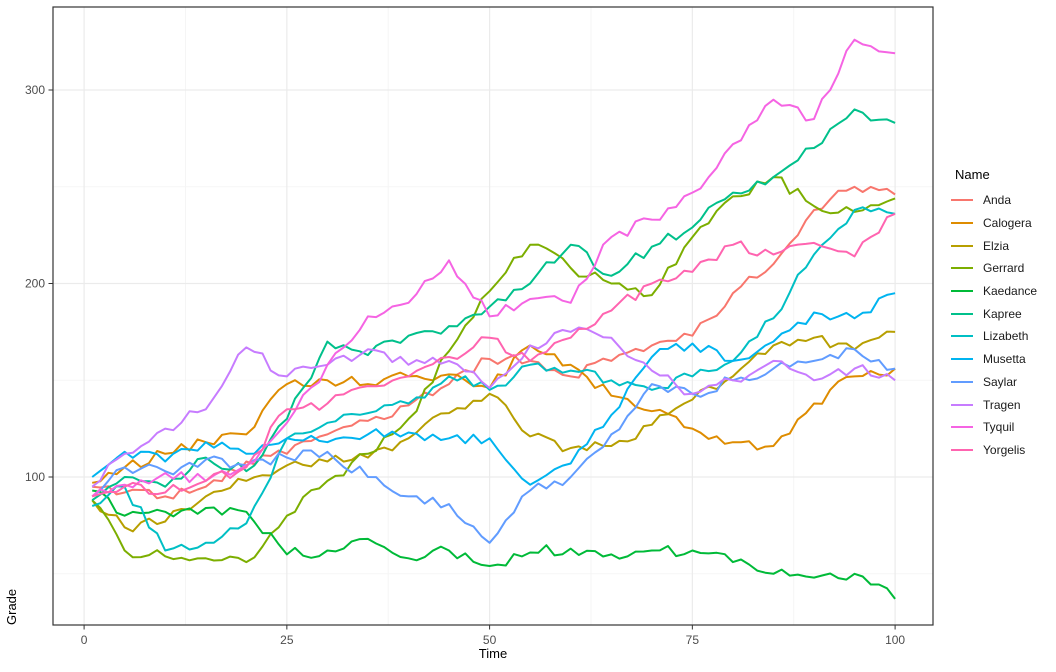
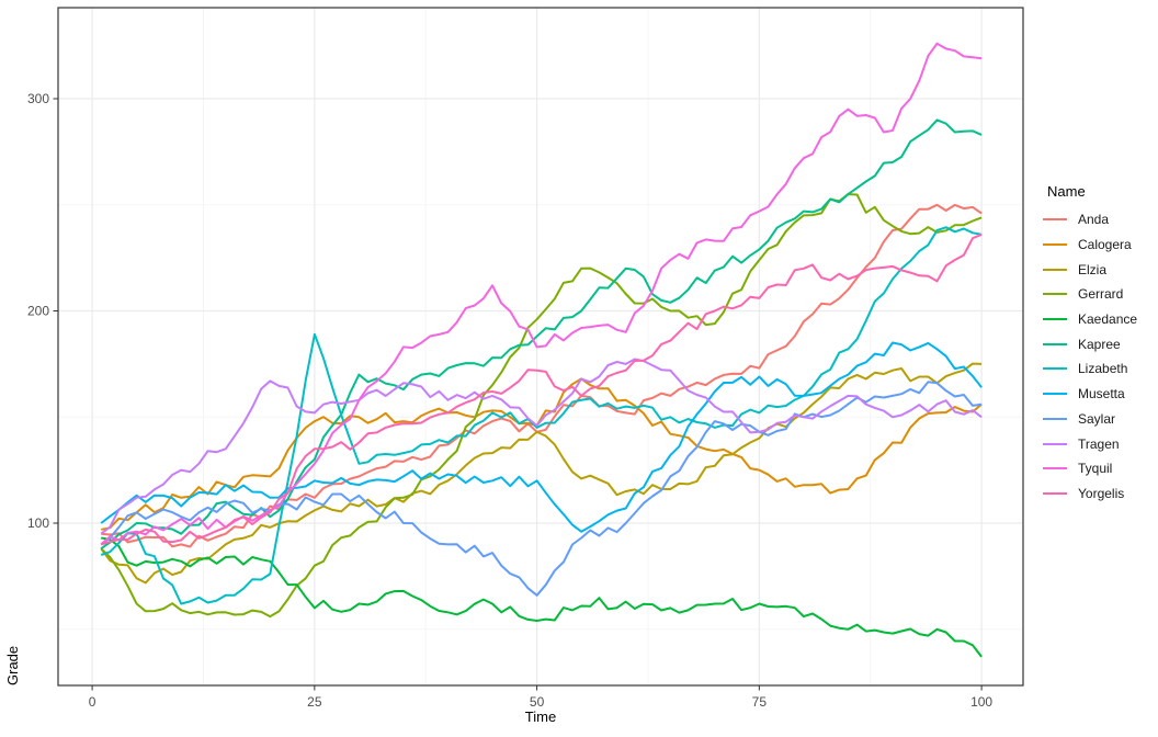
Lizabeth/25: 120 -> 189
Anda/50: 161 -> 143
Musetta/100: 195 -> 164
